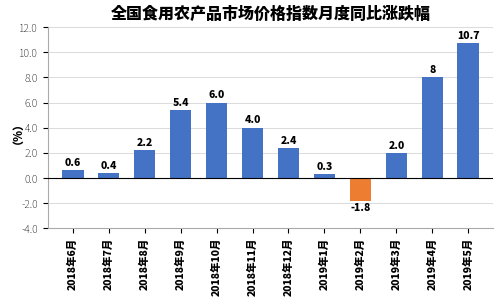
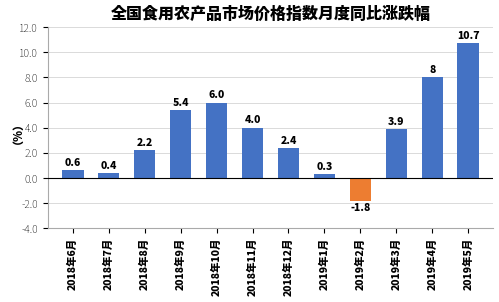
2019年3月: 2.0 -> 3.9
